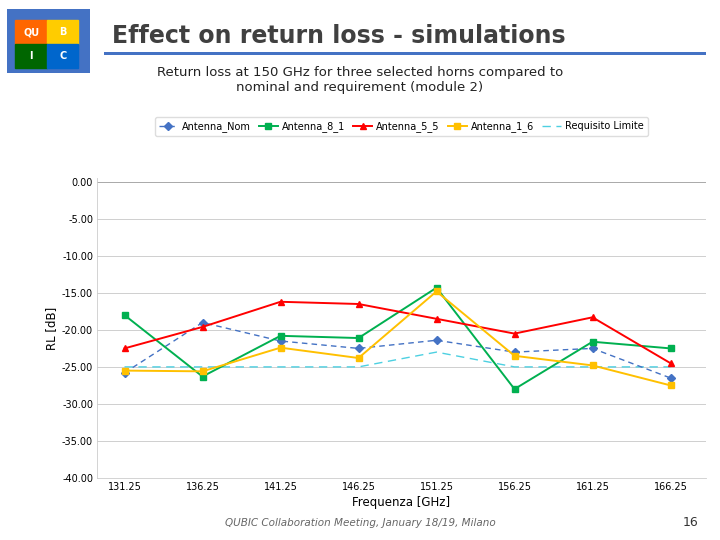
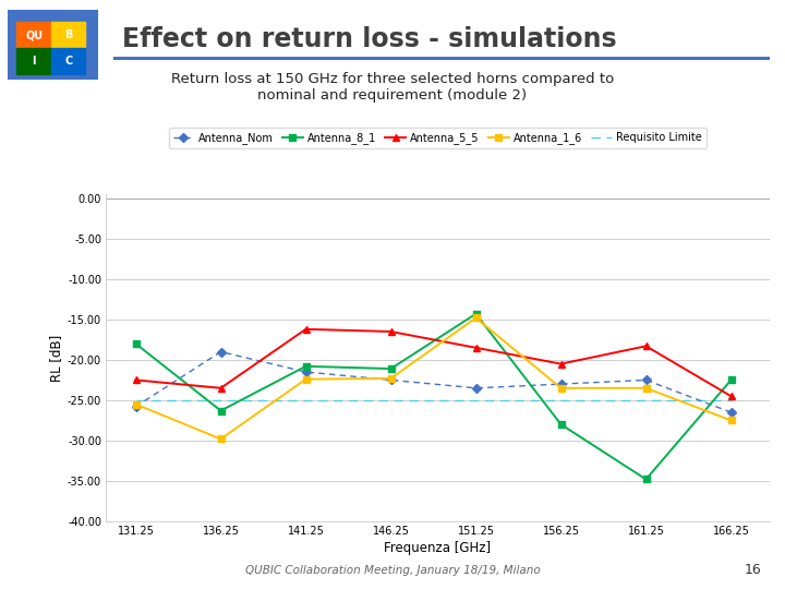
Antenna_5_5/136.25: -19.6 -> -23.5
Antenna_1_6/136.25: -25.6 -> -29.8
Antenna_1_6/146.25: -23.8 -> -22.3
Antenna_Nom/151.25: -21.4 -> -23.5
Requisito Limite/151.25: -23 -> -25
Antenna_8_1/161.25: -21.6 -> -34.8
Antenna_1_6/161.25: -24.8 -> -23.5
